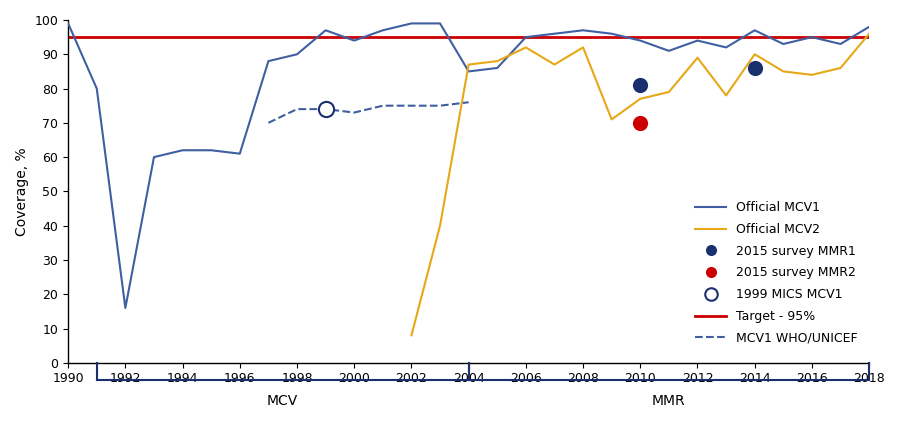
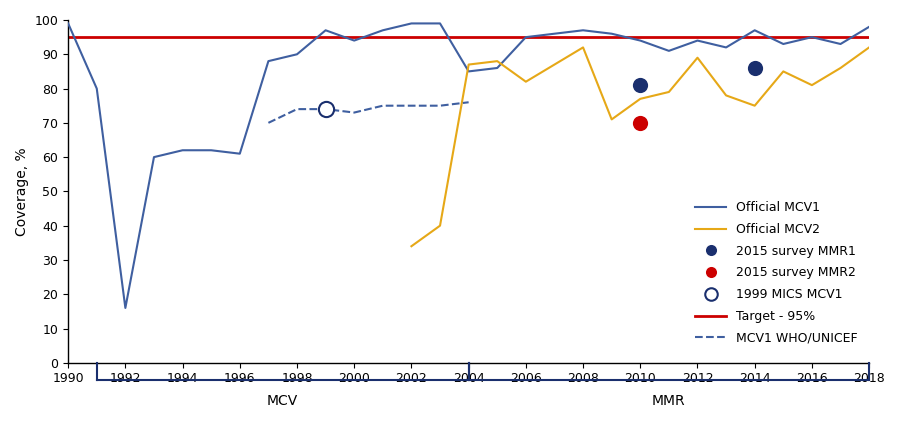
Official MCV2/2002: 8 -> 34
Official MCV2/2006: 92 -> 82
Official MCV2/2014: 90 -> 75
Official MCV2/2016: 84 -> 81
Official MCV2/2018: 96 -> 92
